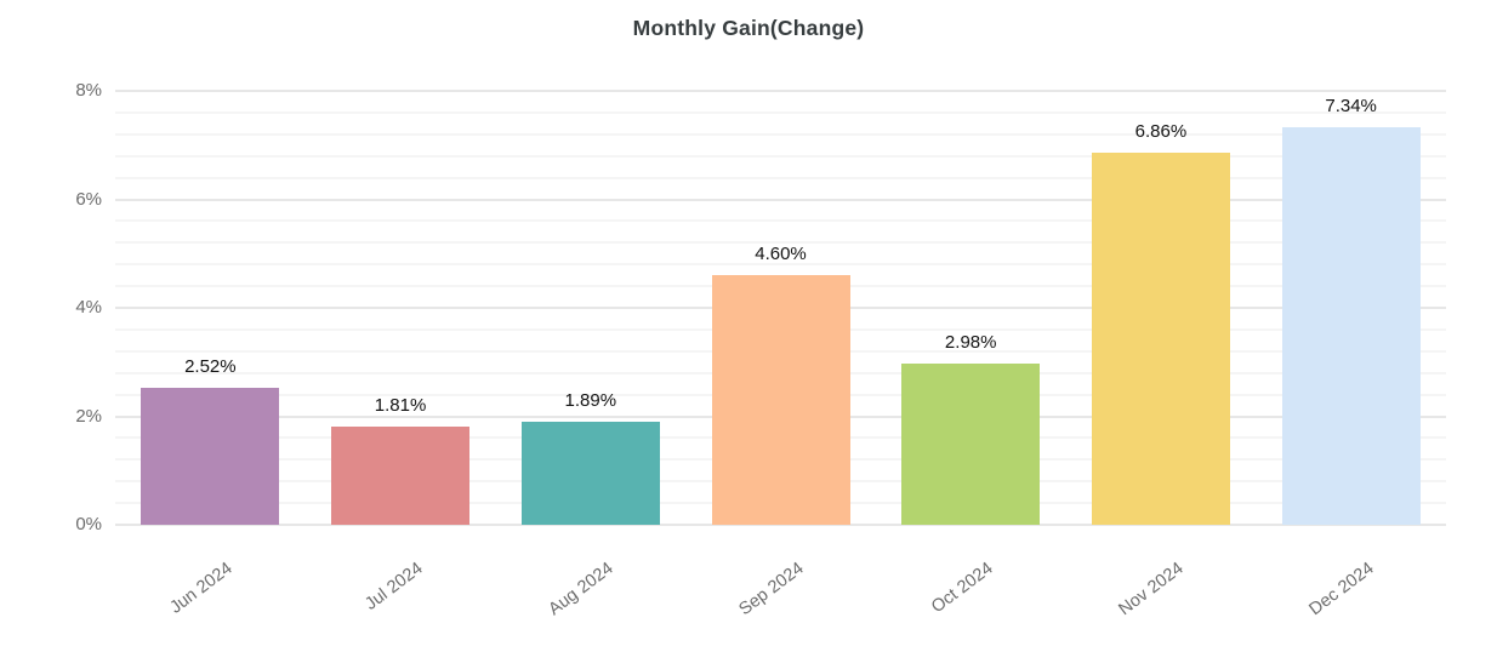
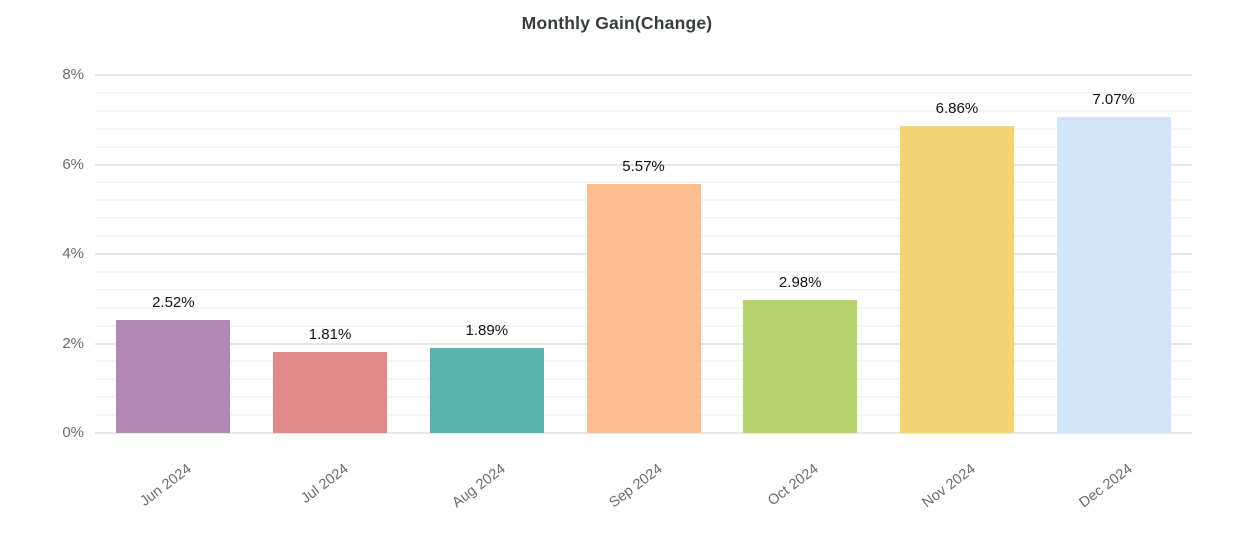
Sep 2024: 4.60% -> 5.57%
Dec 2024: 7.34% -> 7.07%
